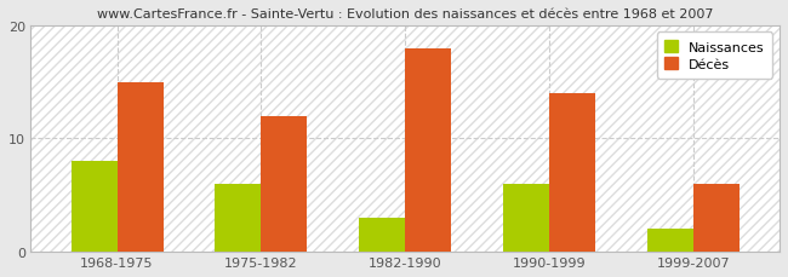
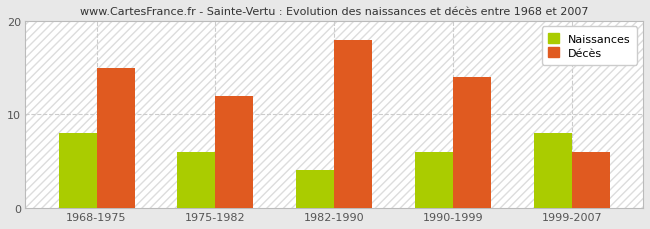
Naissances/1982-1990: 3 -> 4
Naissances/1999-2007: 2 -> 8
